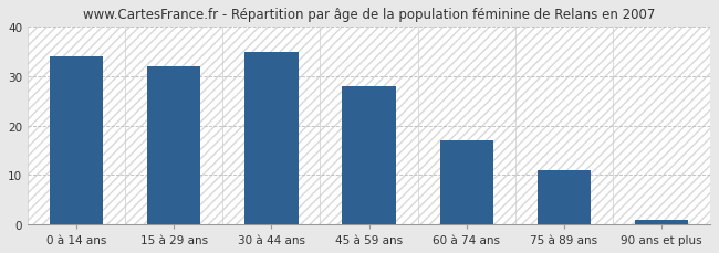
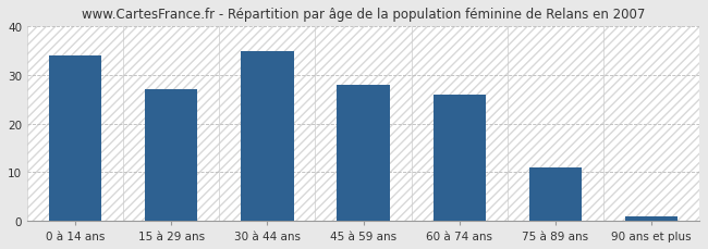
15 à 29 ans: 32 -> 27
60 à 74 ans: 17 -> 26
